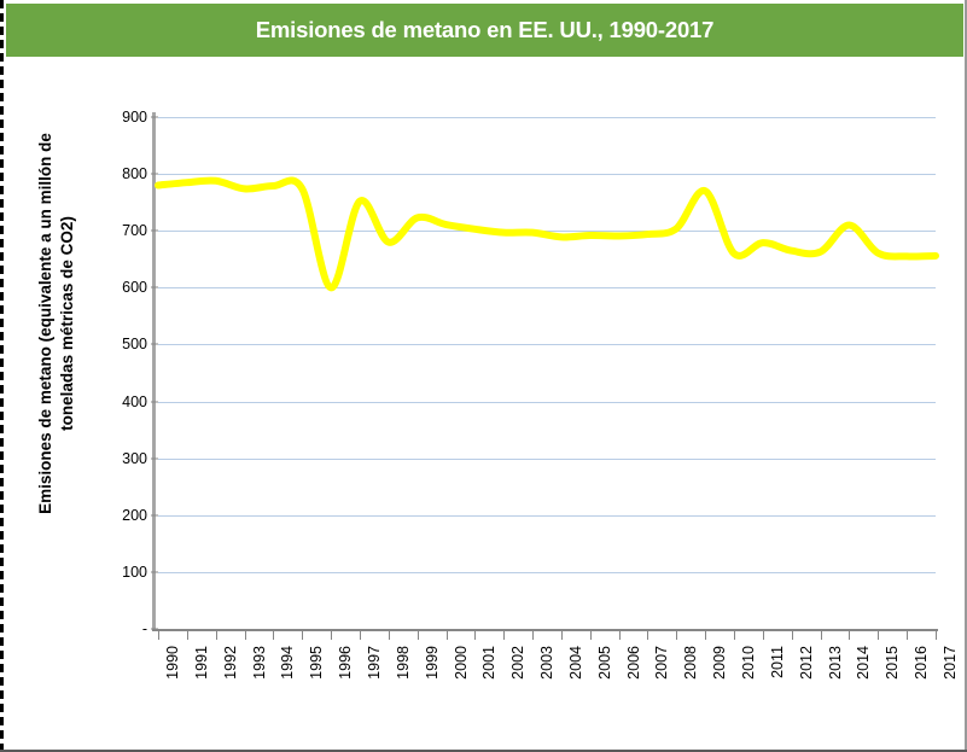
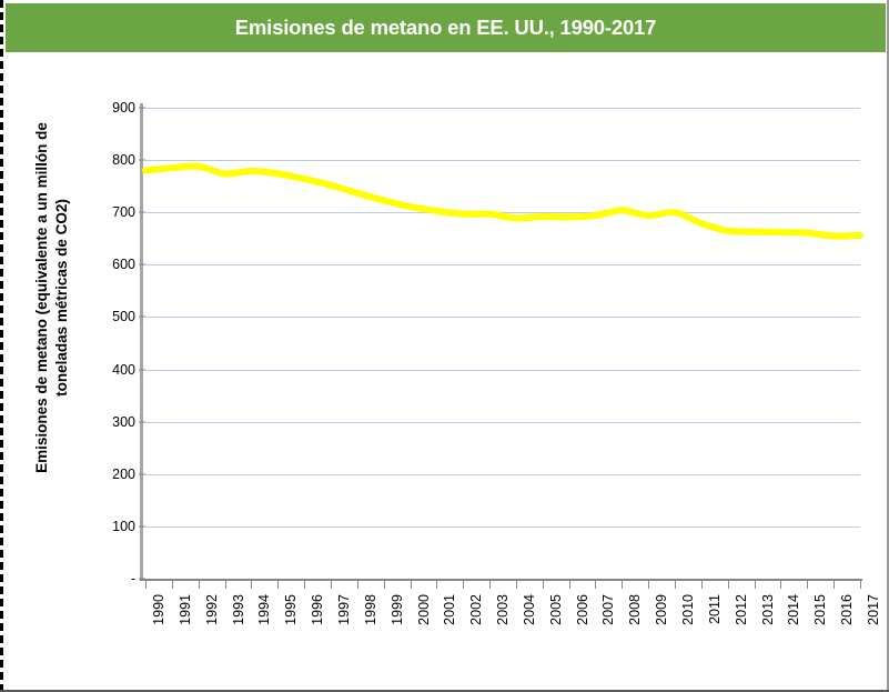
1996: 600 -> 760
1998: 680 -> 740
2009: 770 -> 690
2010: 660 -> 700
2014: 710 -> 660
